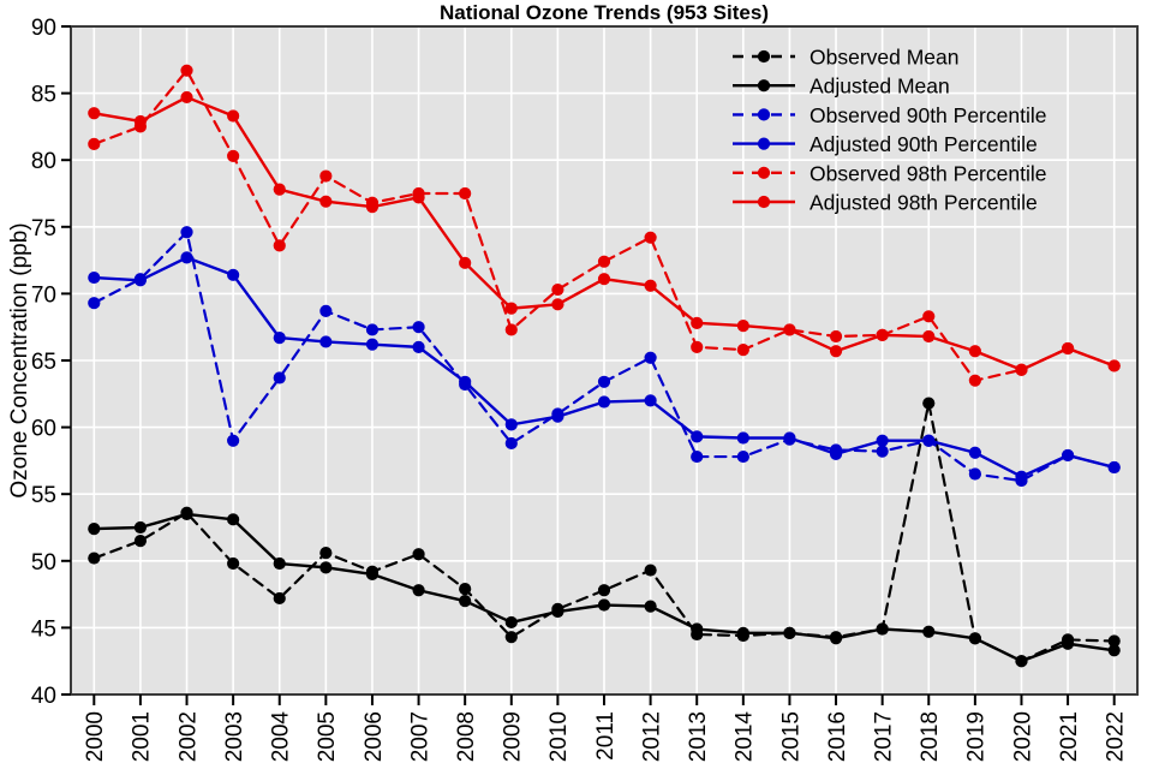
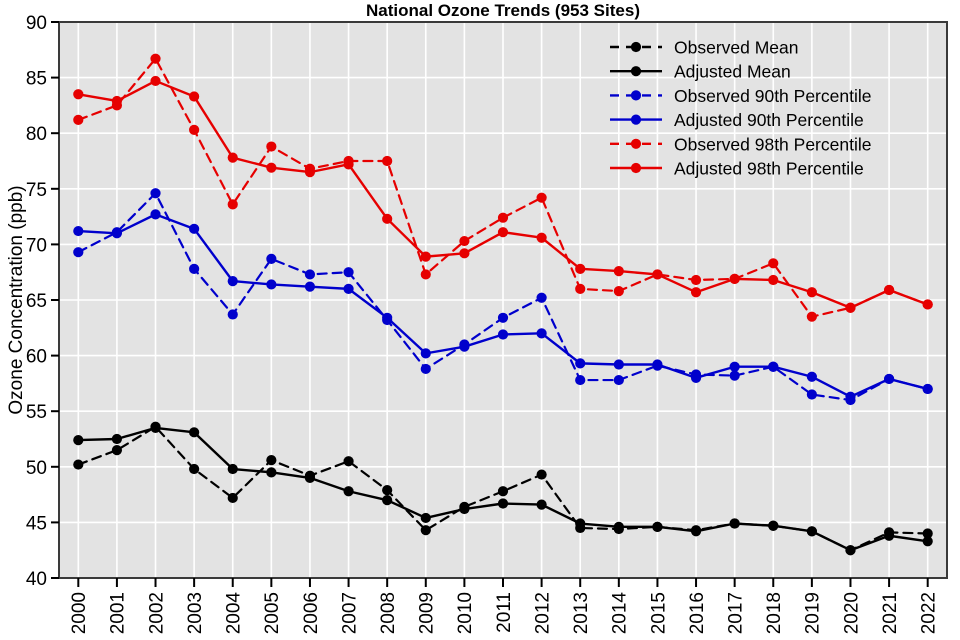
Observed 90th Percentile/2003: 59.0 -> 67.8
Observed Mean/2018: 61.8 -> 44.7
